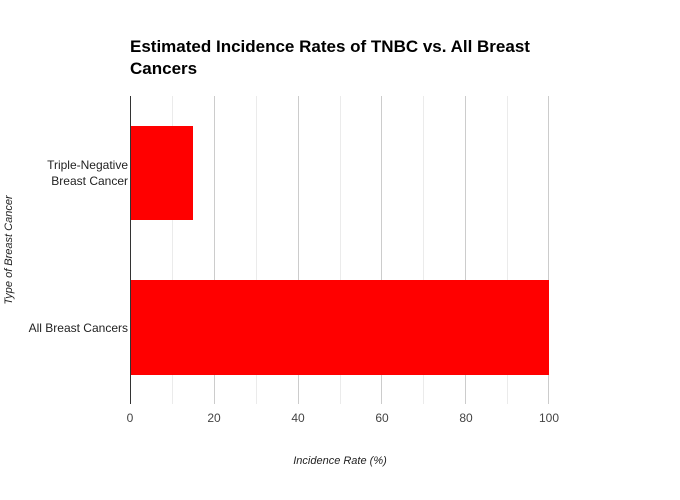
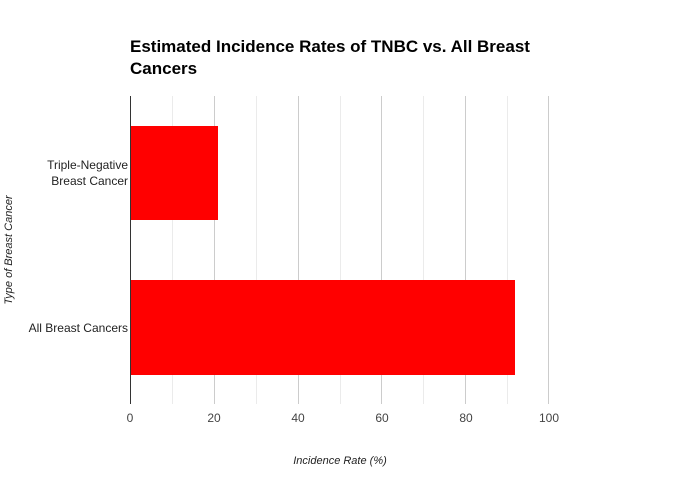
Triple-Negative Breast Cancer: 15 -> 21
All Breast Cancers: 100 -> 92
